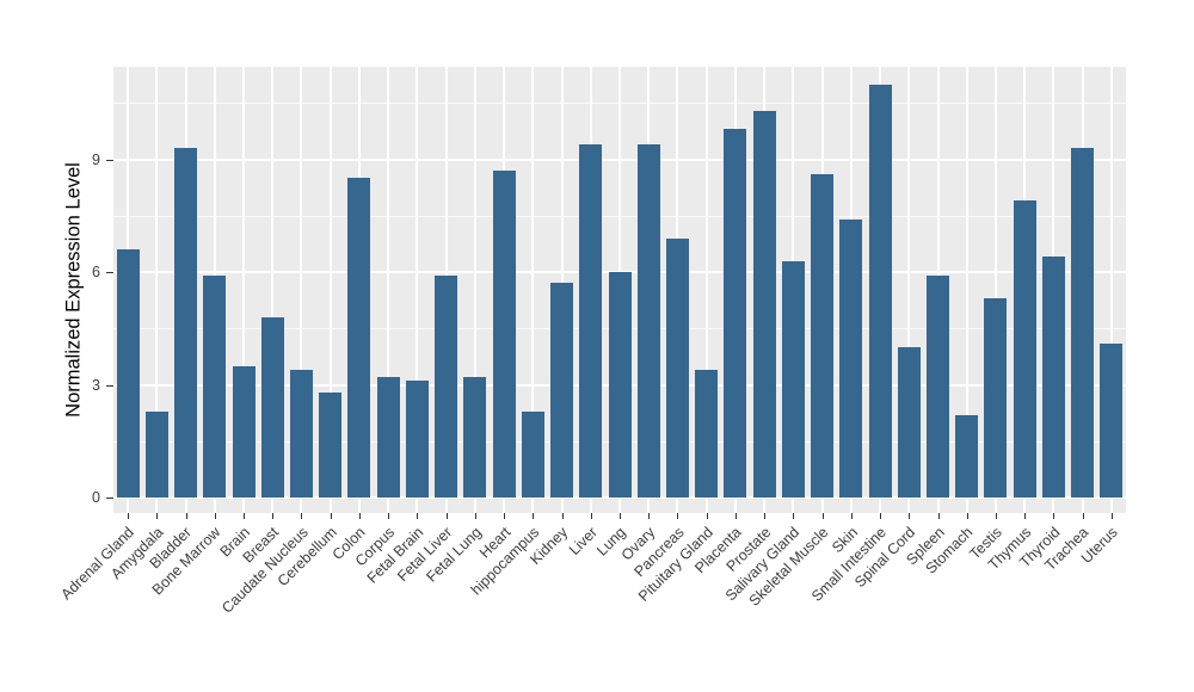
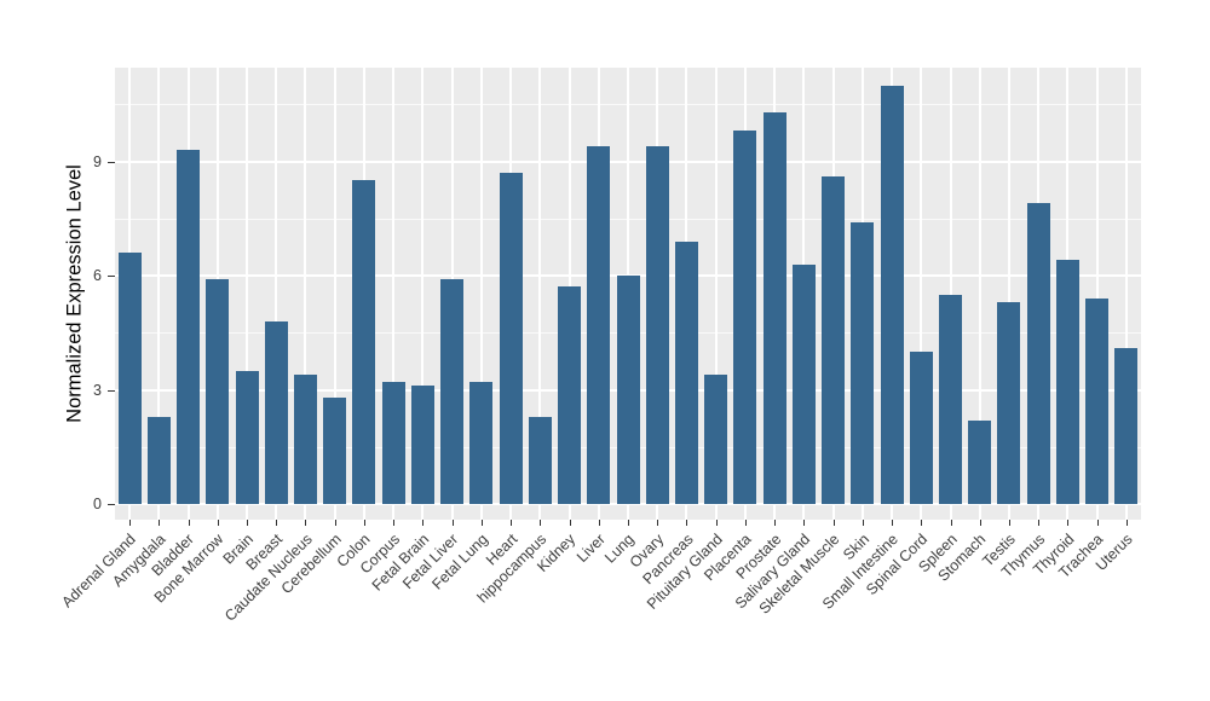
Spleen: 5.9 -> 5.5
Trachea: 9.3 -> 5.4
